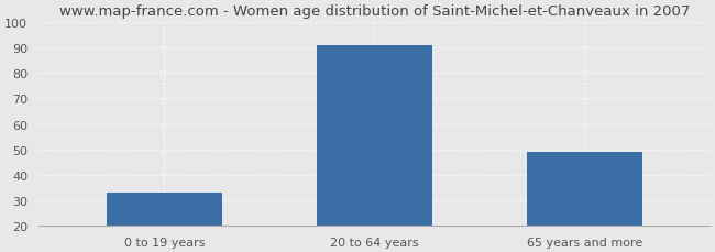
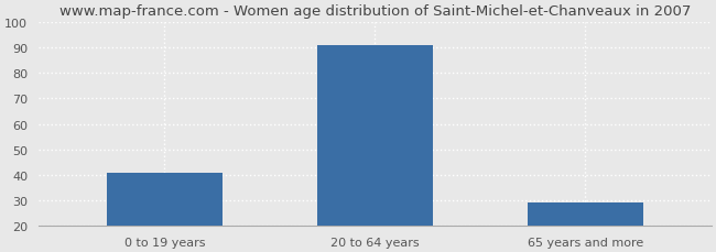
0 to 19 years: 33 -> 41
65 years and more: 49 -> 29
